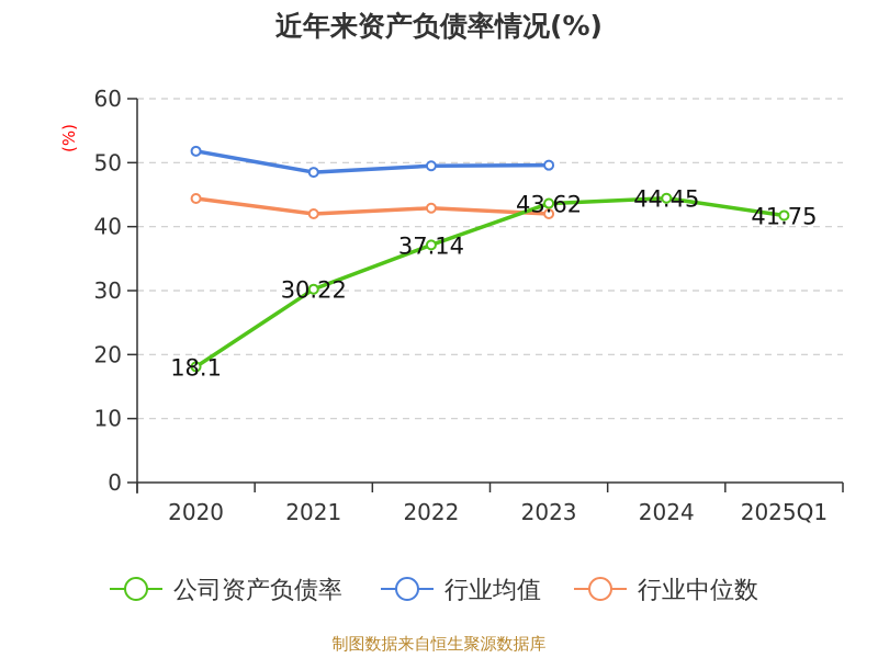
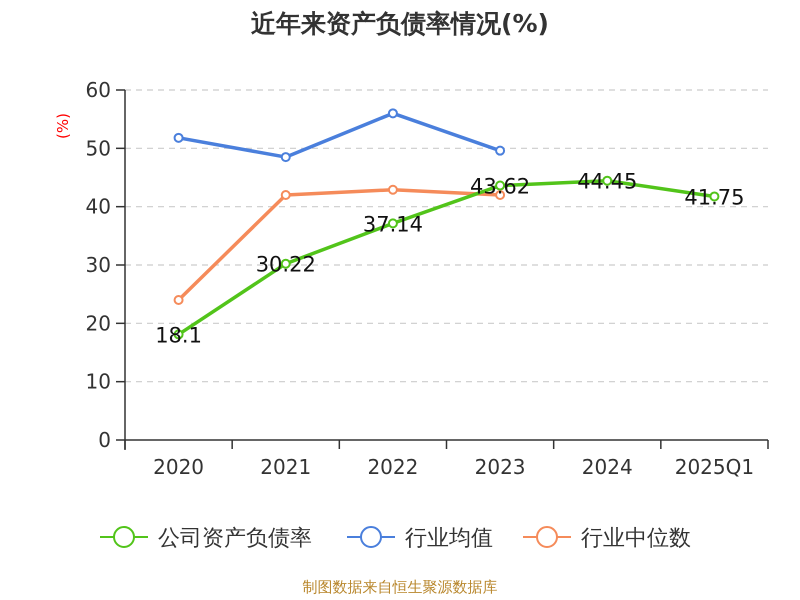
行业中位数/2020: 44 -> 24
行业均值/2022: 50 -> 56
